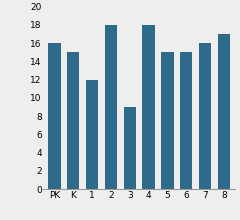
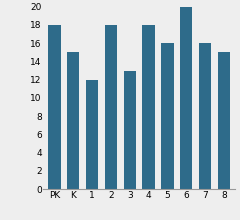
PK: 16 -> 18
3: 9 -> 13
5: 15 -> 16
6: 15 -> 20
8: 17 -> 15
